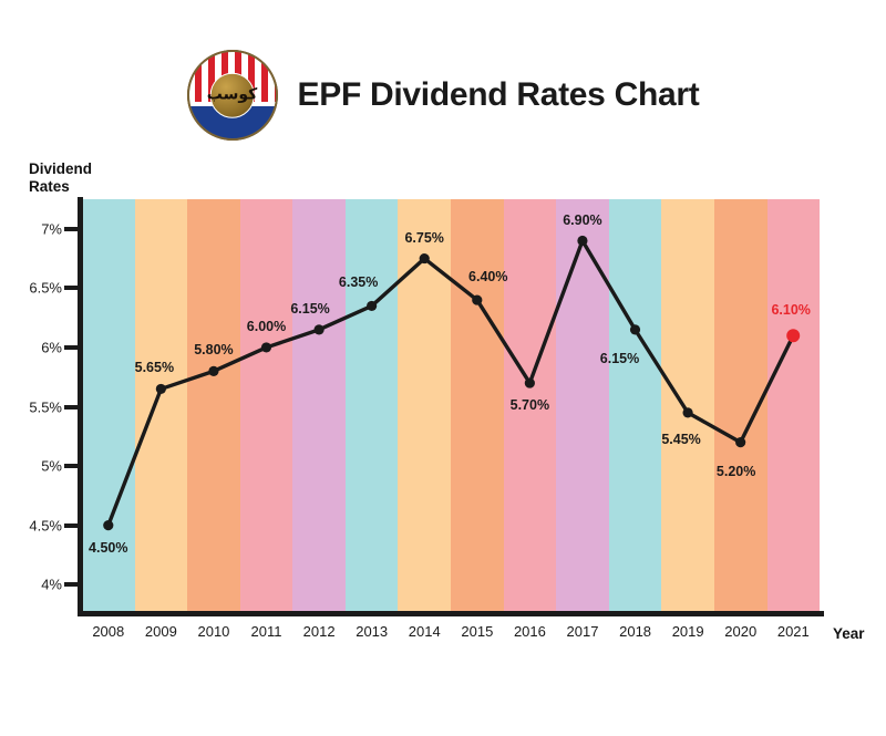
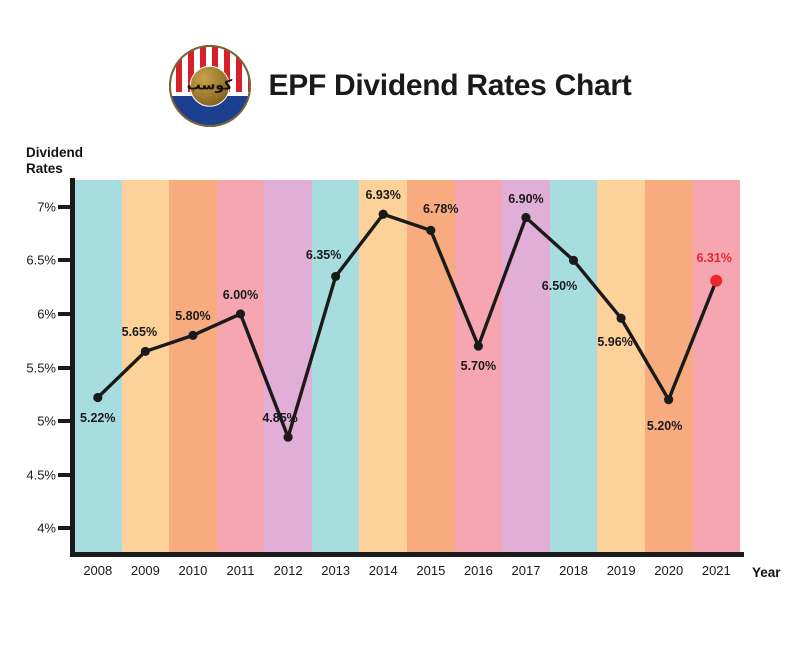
2008: 4.50% -> 5.22%
2012: 6.15% -> 4.85%
2014: 6.75% -> 6.93%
2015: 6.40% -> 6.78%
2018: 6.15% -> 6.50%
2019: 5.45% -> 5.96%
2021: 6.10% -> 6.31%
